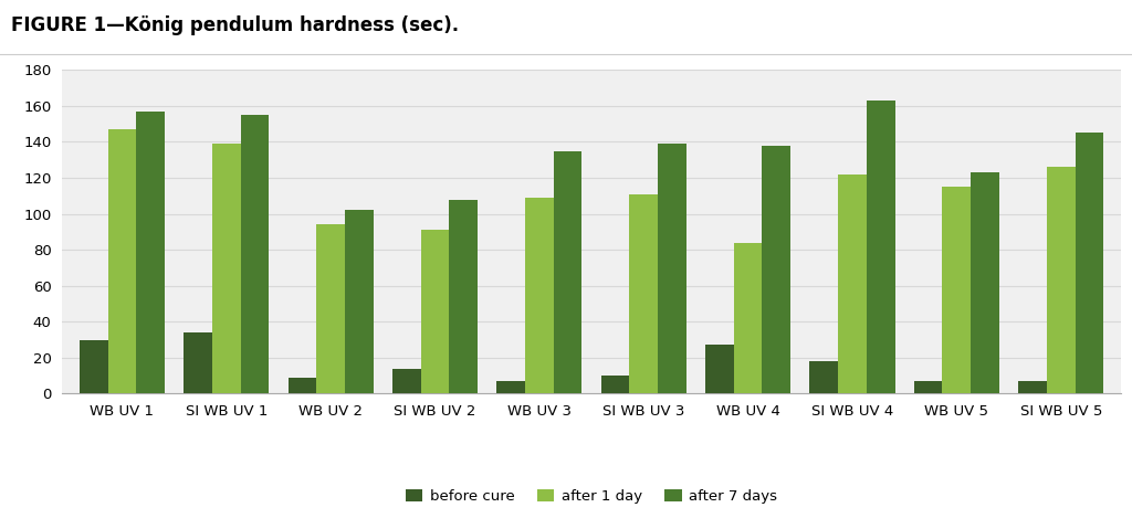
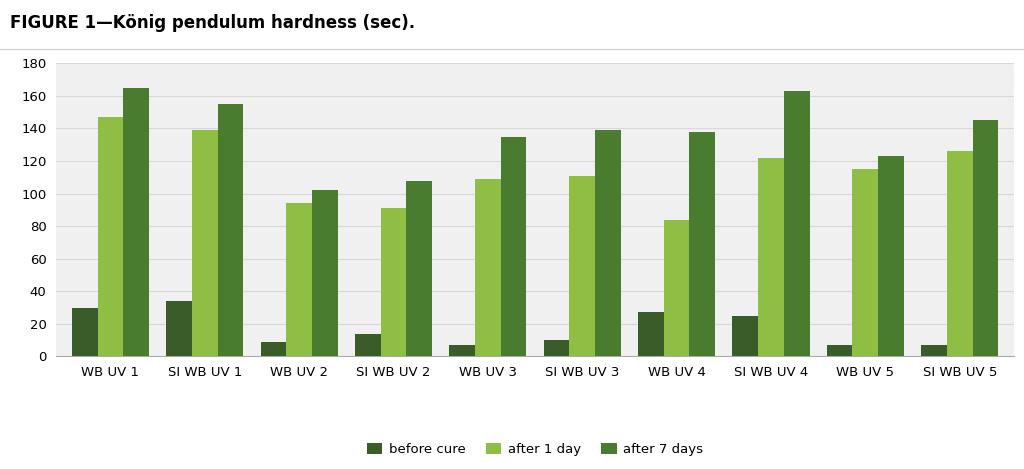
after 7 days/WB UV 1: 157 -> 165
before cure/SI WB UV 4: 18 -> 25
